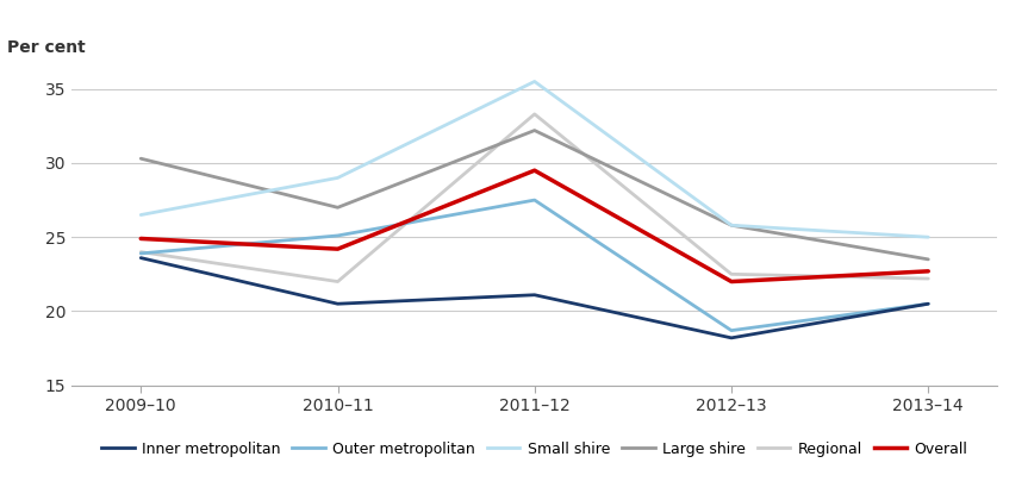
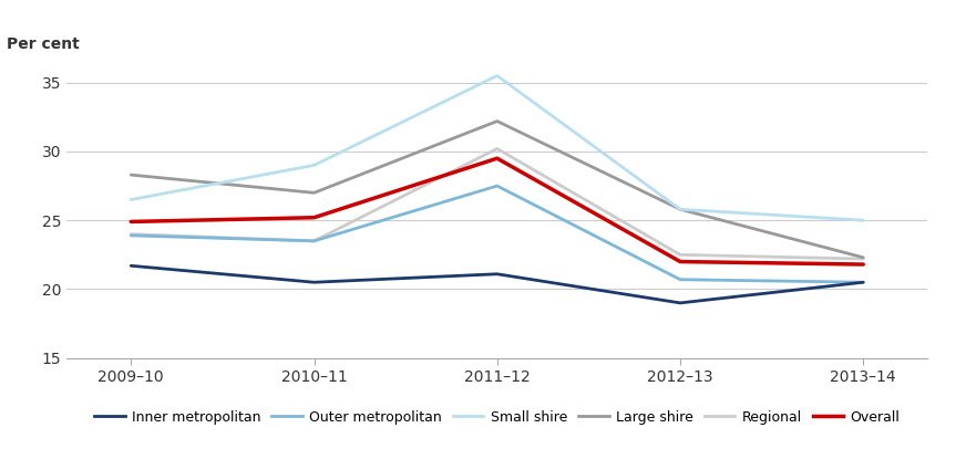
Inner metropolitan/2009–10: 23.6 -> 21.7
Large shire/2009–10: 30.3 -> 28.3
Outer metropolitan/2010–11: 25.1 -> 23.5
Regional/2010–11: 22.0 -> 23.5
Overall/2010–11: 24.2 -> 25.2
Regional/2011–12: 33.3 -> 30.2
Inner metropolitan/2012–13: 18.2 -> 19.0
Outer metropolitan/2012–13: 18.7 -> 20.7
Large shire/2013–14: 23.5 -> 22.3
Overall/2013–14: 22.7 -> 21.8
